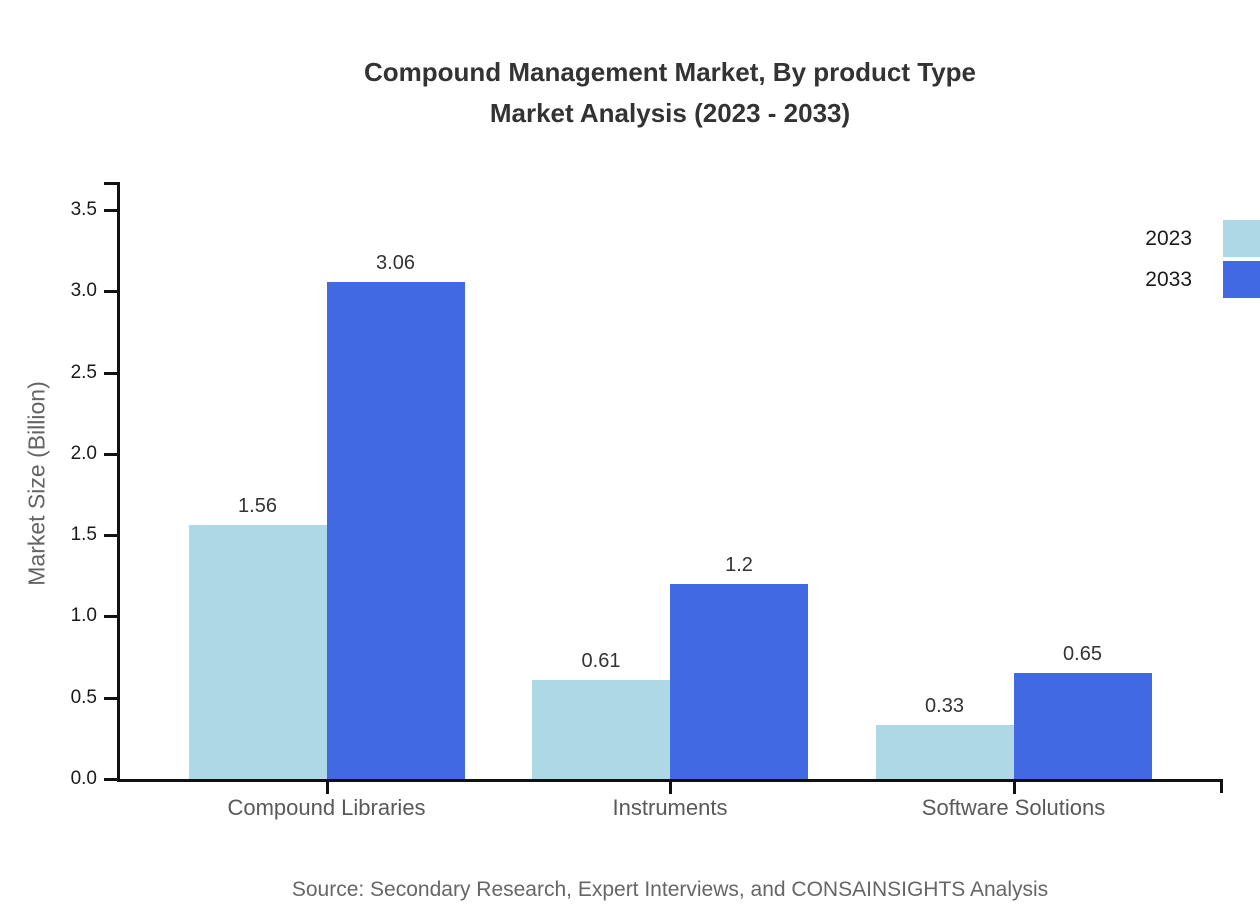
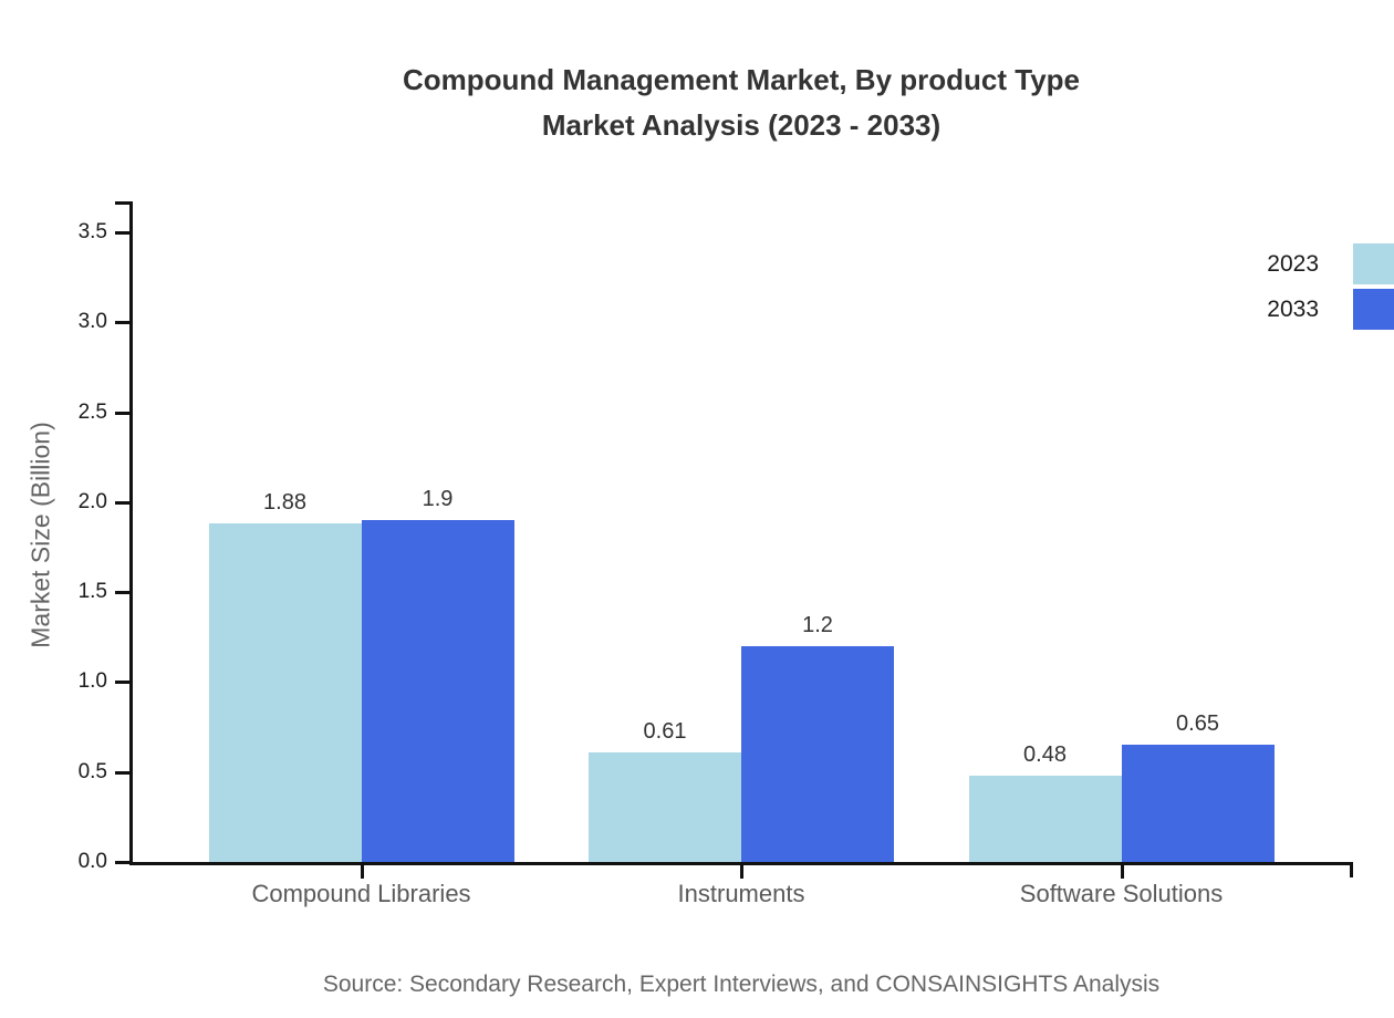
2023/Compound Libraries: 1.56 -> 1.88
2033/Compound Libraries: 3.06 -> 1.9
2023/Software Solutions: 0.33 -> 0.48
